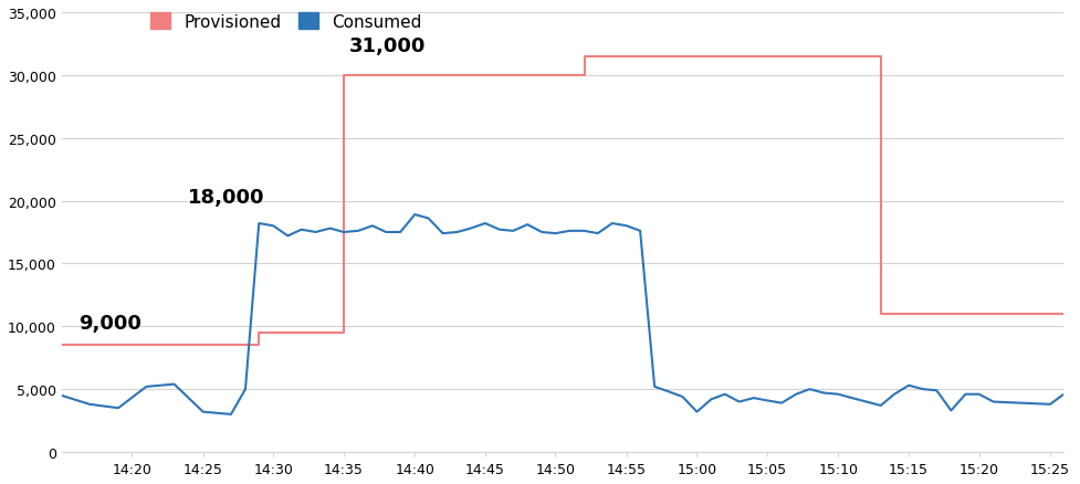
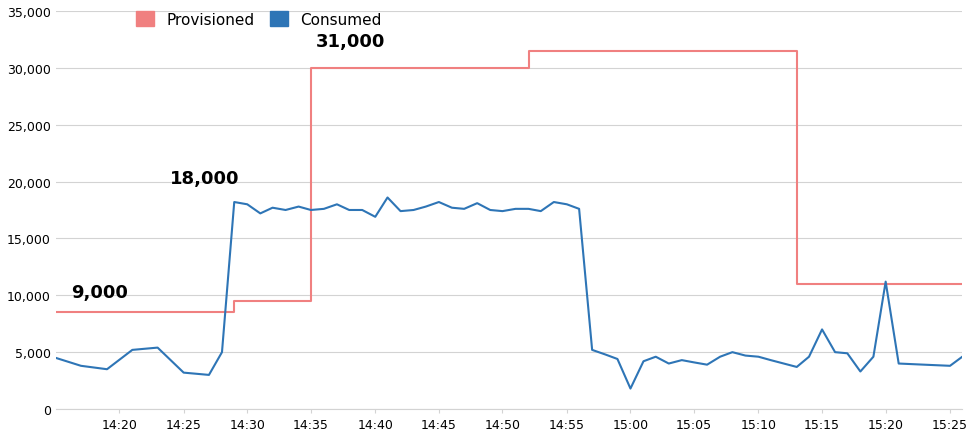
Consumed/14:40: 18,900 -> 16,900
Consumed/15:00: 3,200 -> 1,800
Consumed/15:15: 5,300 -> 7,000
Consumed/15:20: 4,600 -> 11,200
